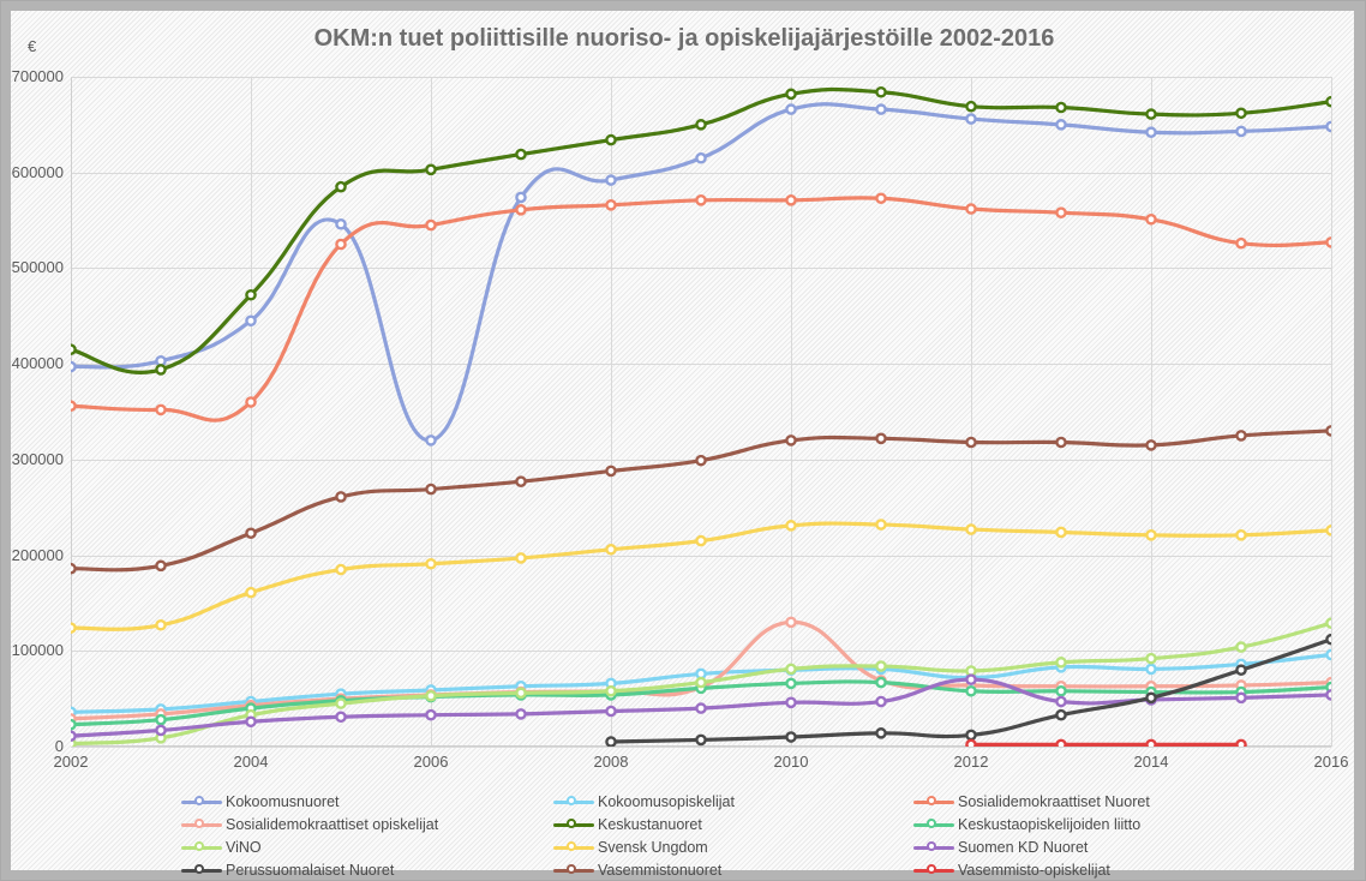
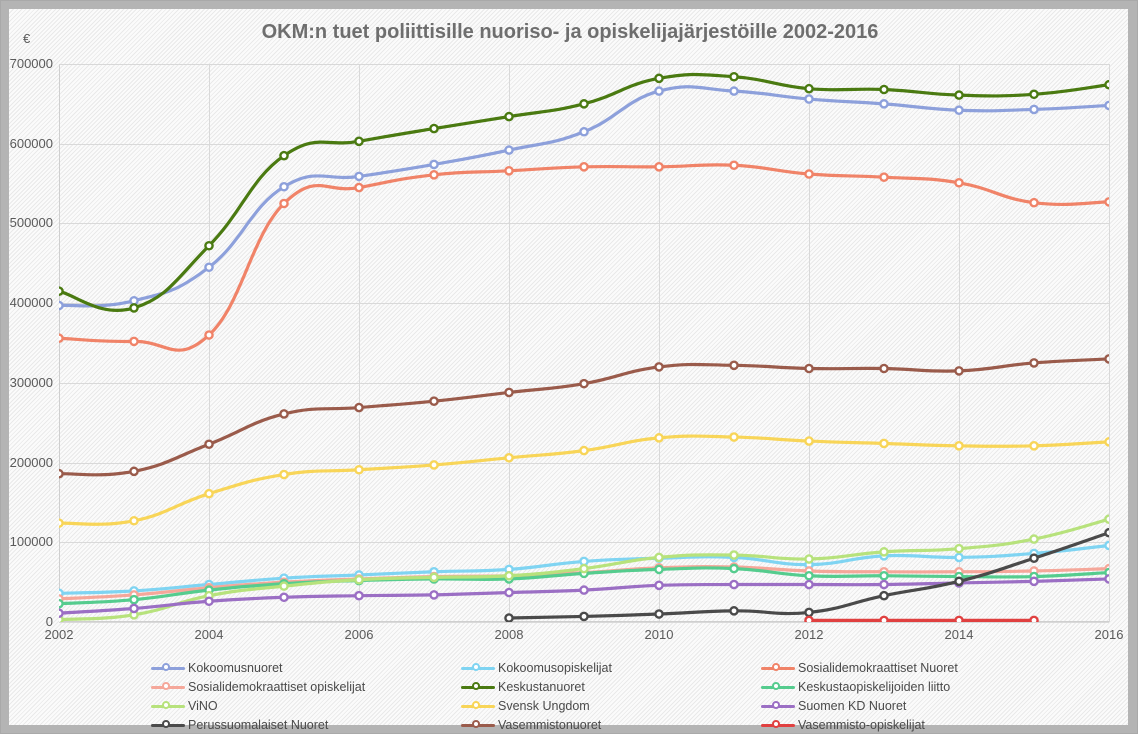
Kokoomusnuoret/2006: 320000 -> 560000
Sosialidemokraattiset opiskelijat/2010: 130000 -> 70000
Suomen KD Nuoret/2012: 70000 -> 50000
